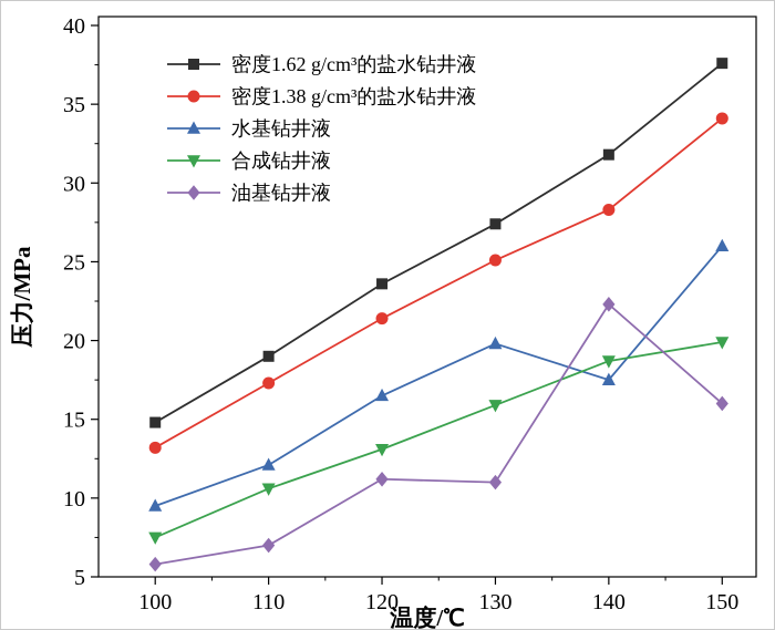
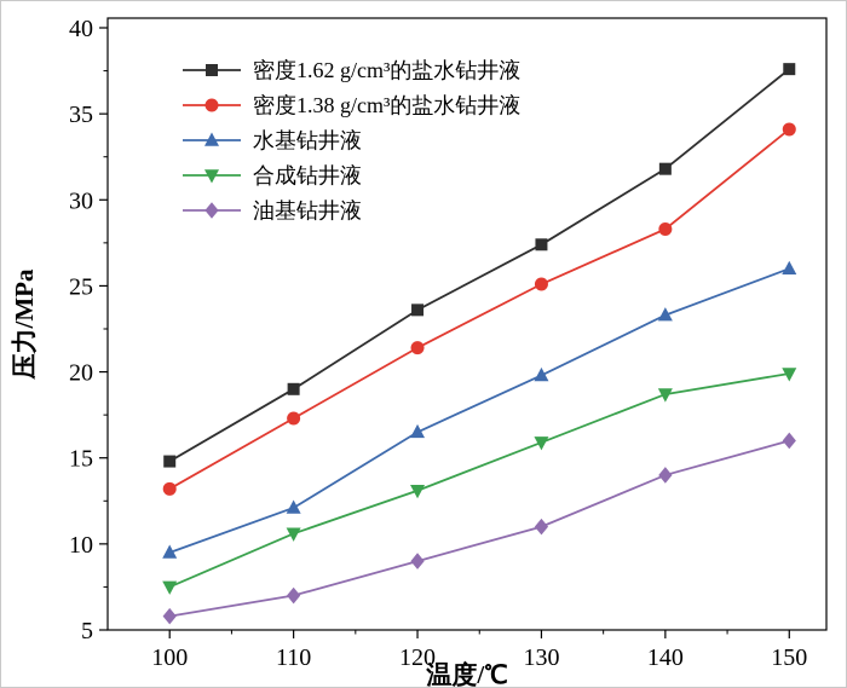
油基钻井液/120: 11.2 -> 9.0
水基钻井液/140: 17.5 -> 23.3
油基钻井液/140: 22.3 -> 14.0
